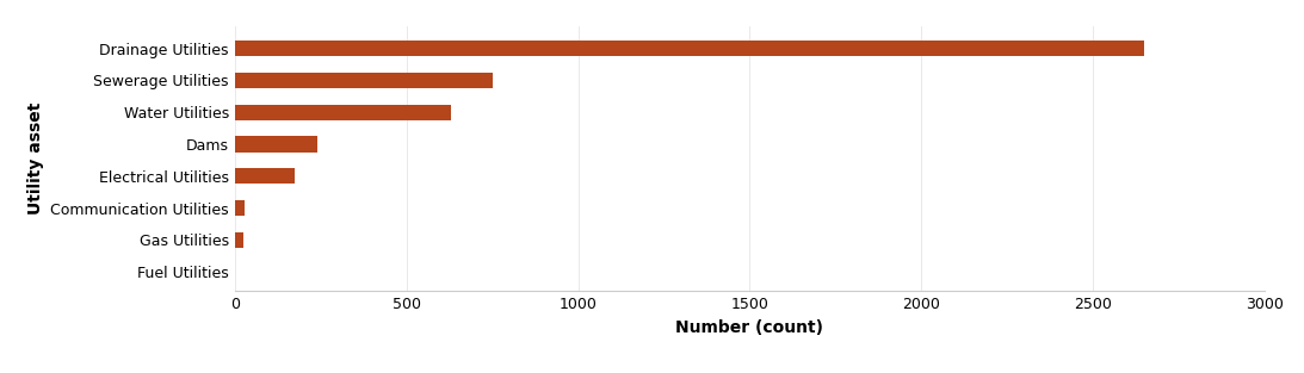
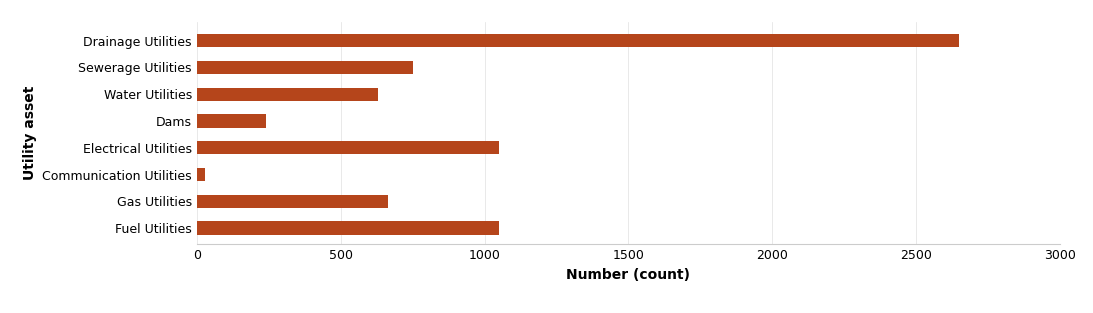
Electrical Utilities: 175 -> 1050
Gas Utilities: 25 -> 665
Fuel Utilities: 2 -> 1050
